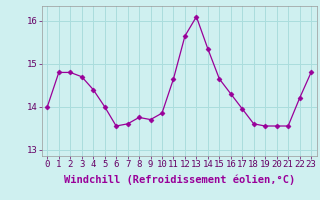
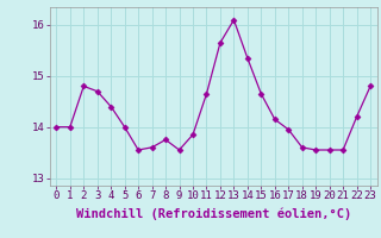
1: 14.80 -> 14.00
9: 13.70 -> 13.55
16: 14.30 -> 14.15
